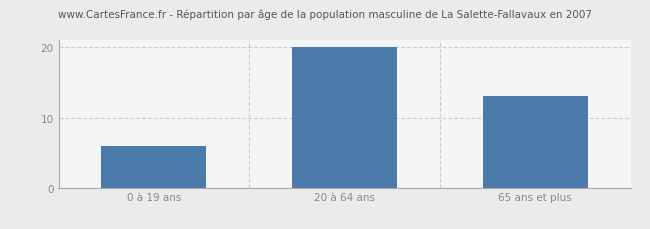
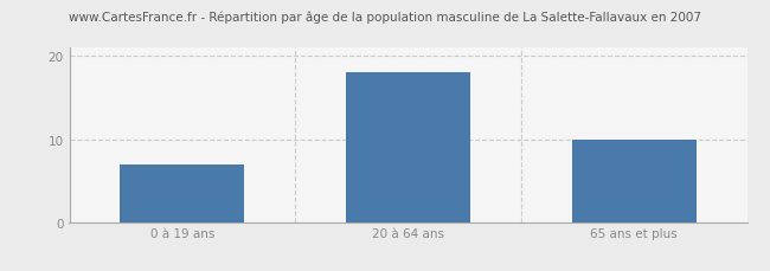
0 à 19 ans: 6 -> 7
20 à 64 ans: 20 -> 18
65 ans et plus: 13 -> 10
